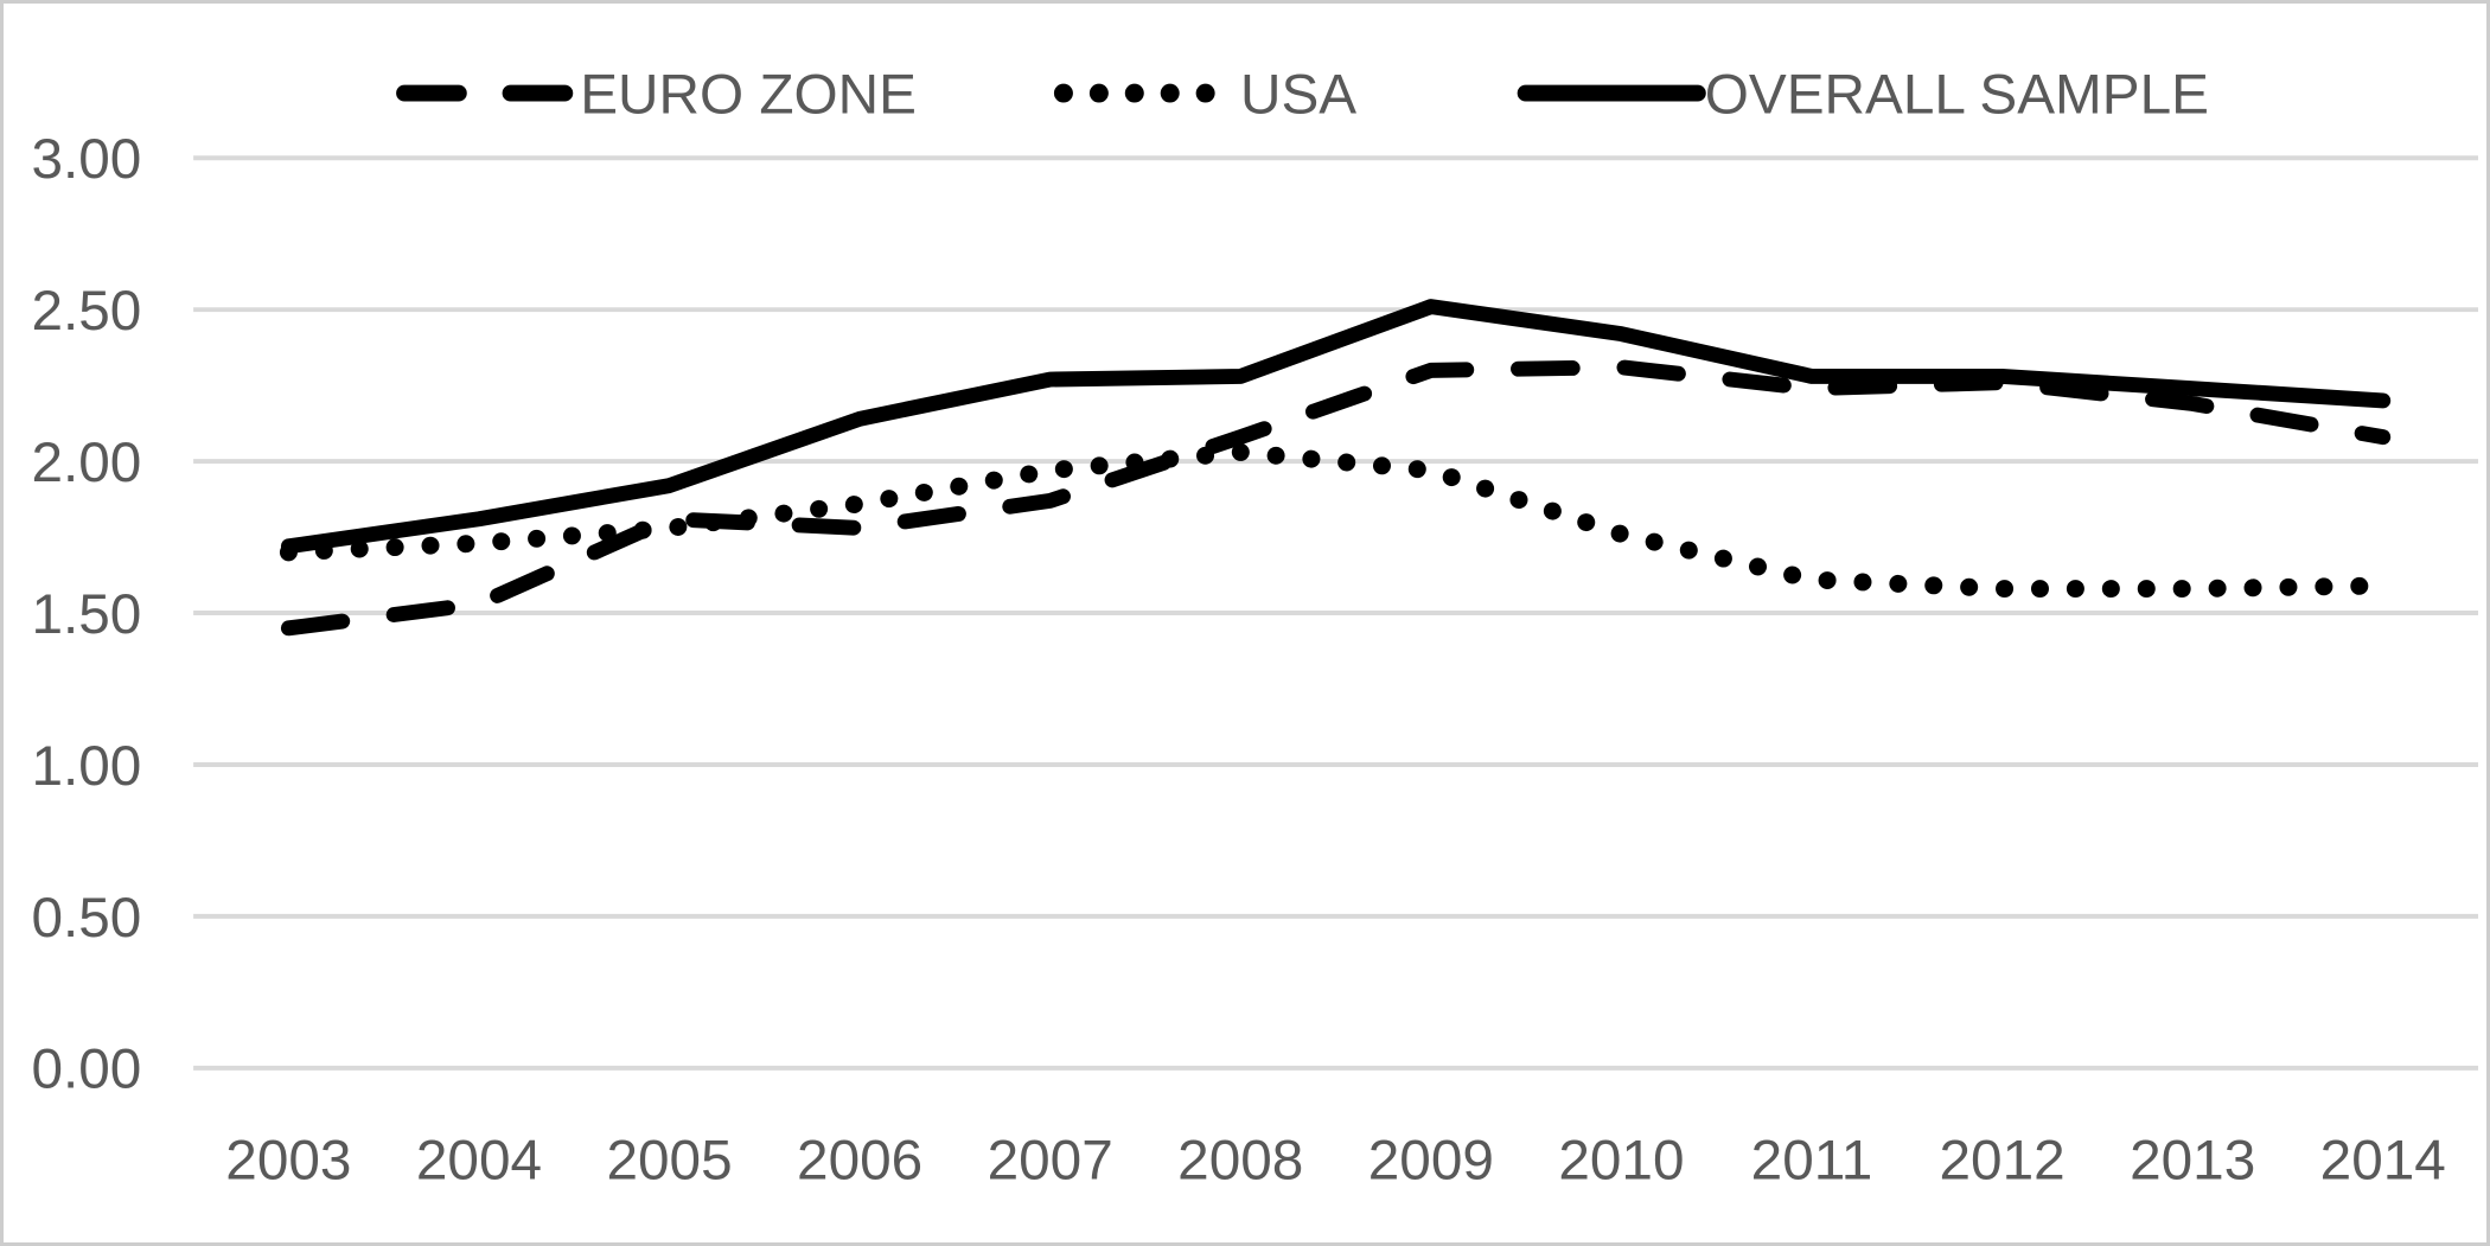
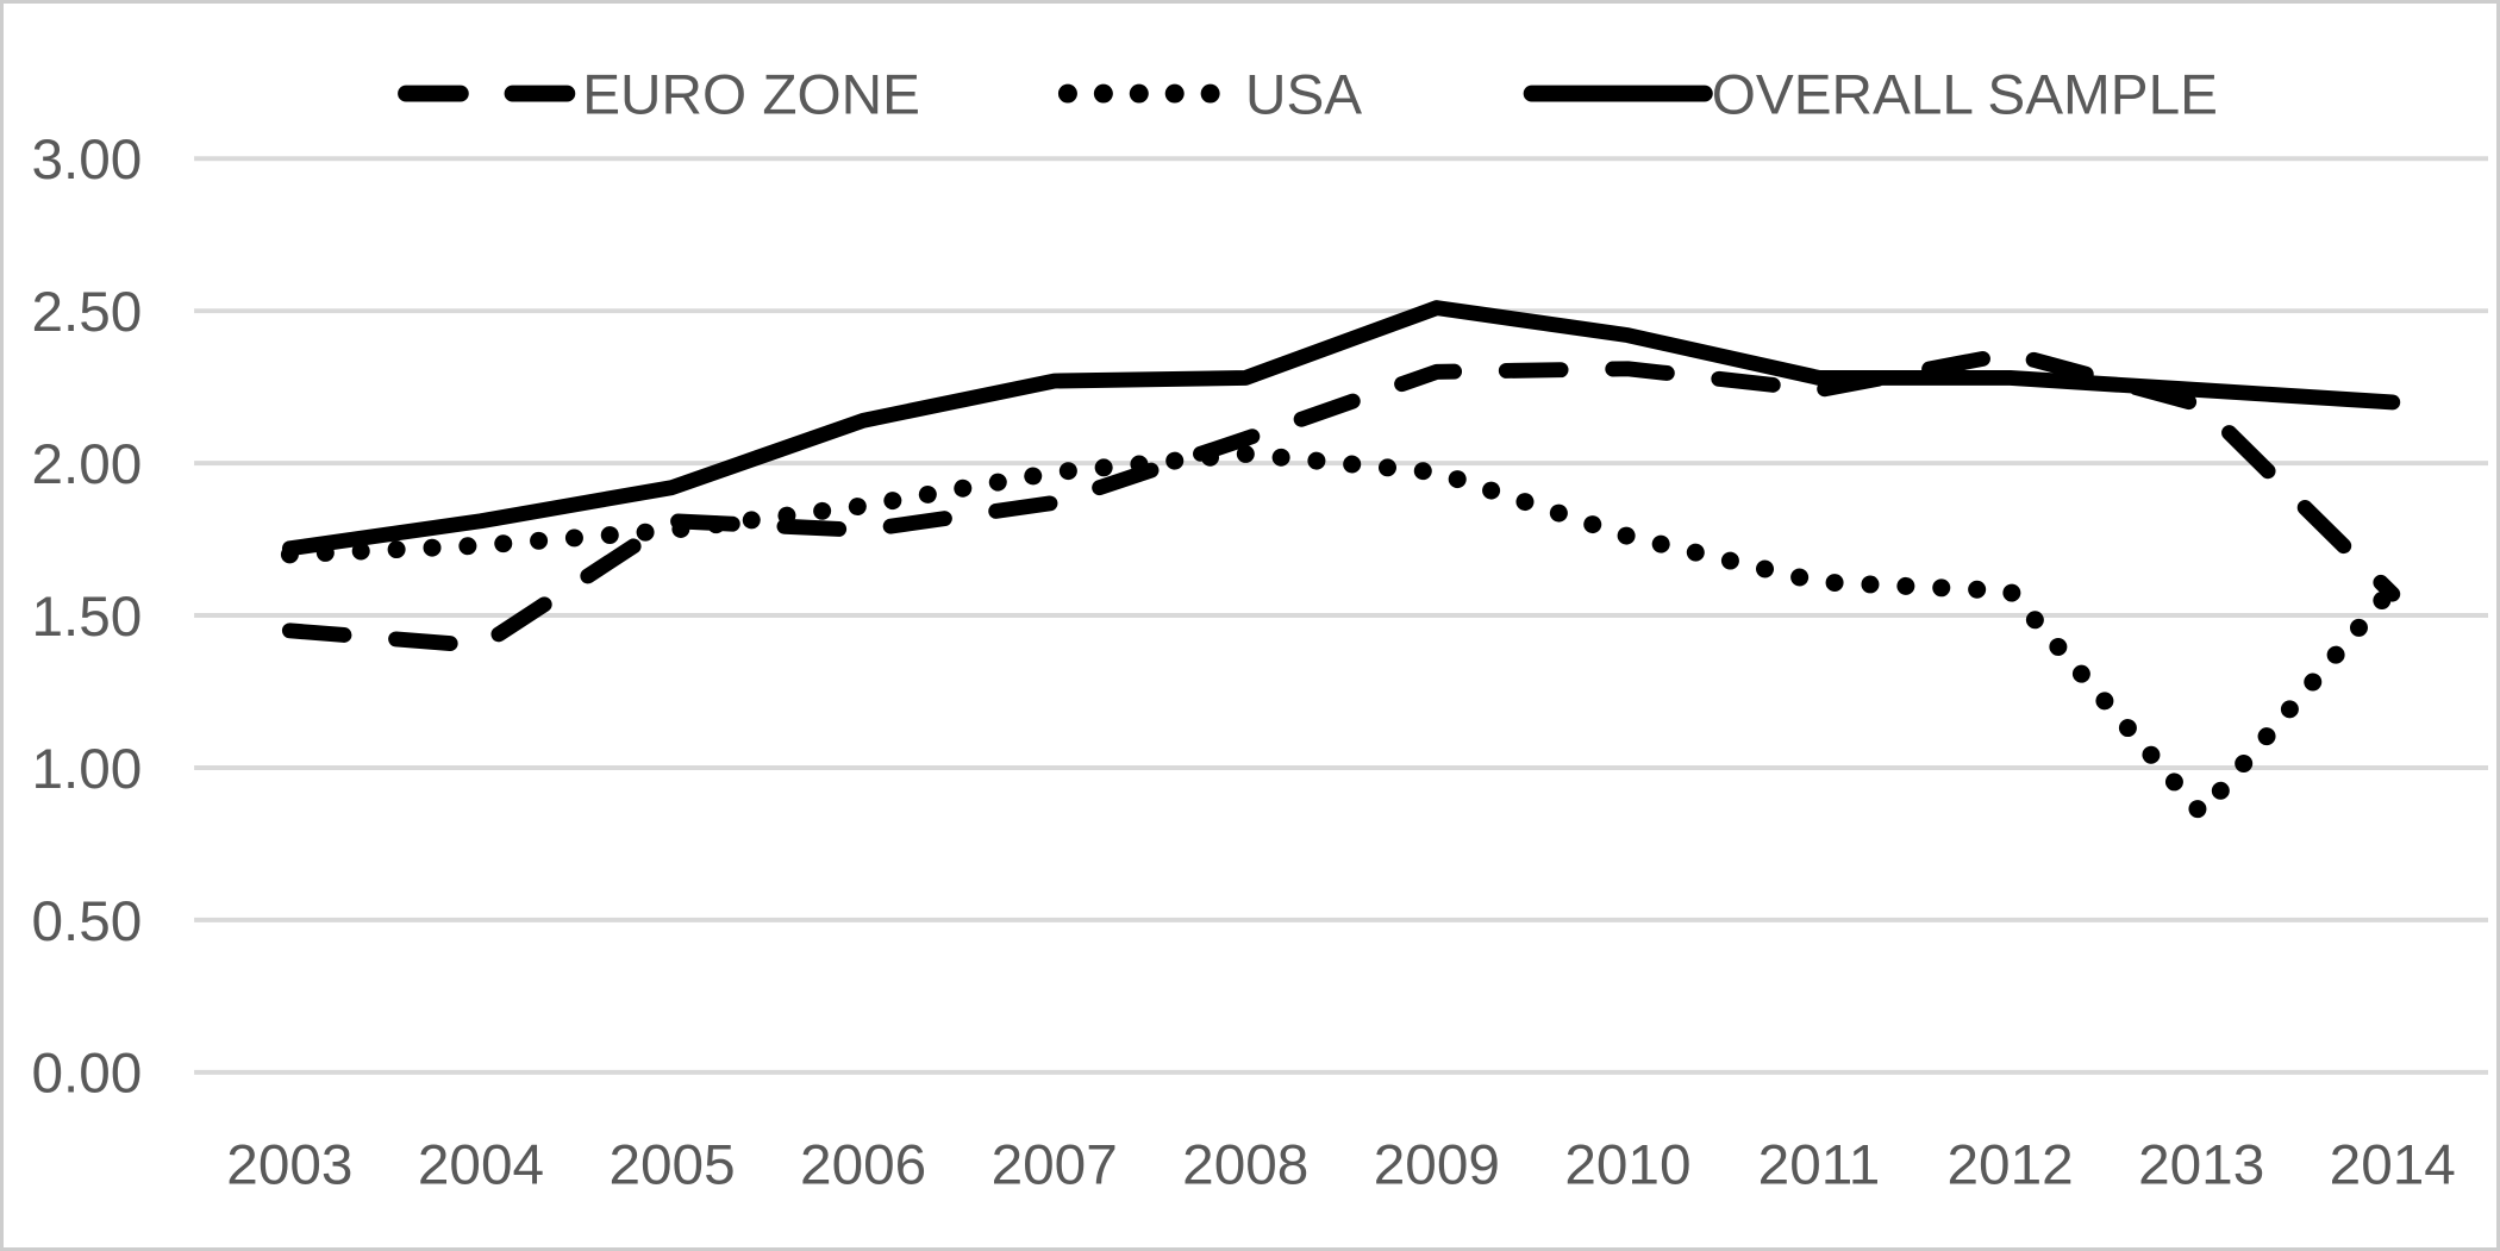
EURO ZONE/2004: 1.53 -> 1.40
EURO ZONE/2012: 2.26 -> 2.36
USA/2013: 1.58 -> 0.85
EURO ZONE/2014: 2.08 -> 1.57
